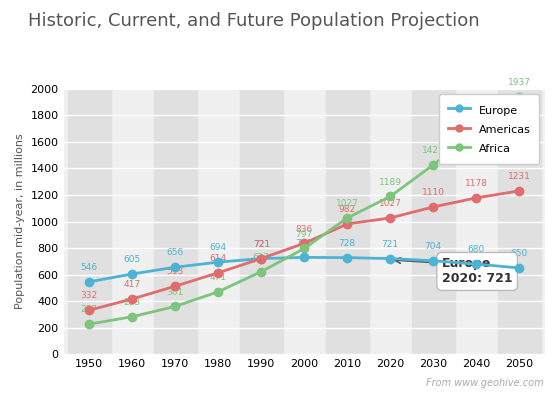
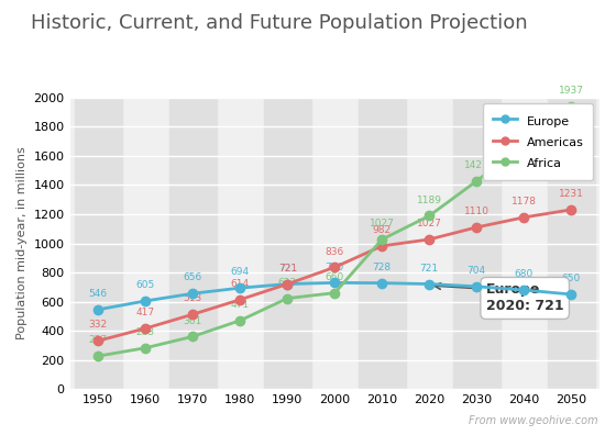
Africa/2000: 800 -> 660
